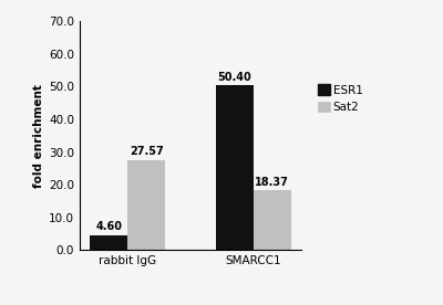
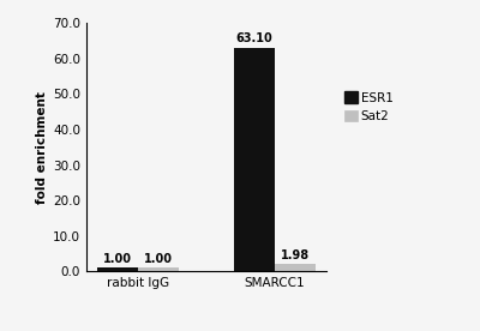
ESR1/rabbit IgG: 4.60 -> 1.00
Sat2/rabbit IgG: 27.57 -> 1.00
ESR1/SMARCC1: 50.40 -> 63.10
Sat2/SMARCC1: 18.37 -> 1.98
